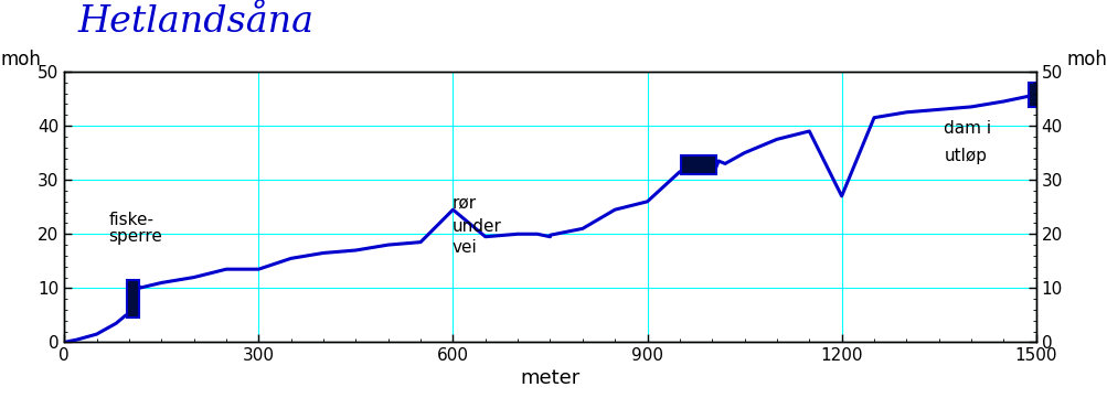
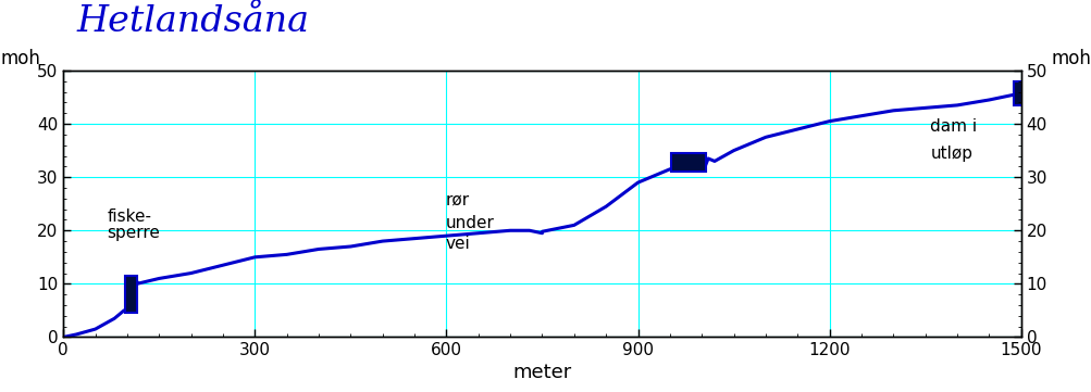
300: 13.5 -> 15.0
600: 24.5 -> 19.0
900: 26.0 -> 29.0
1200: 27.0 -> 40.5
